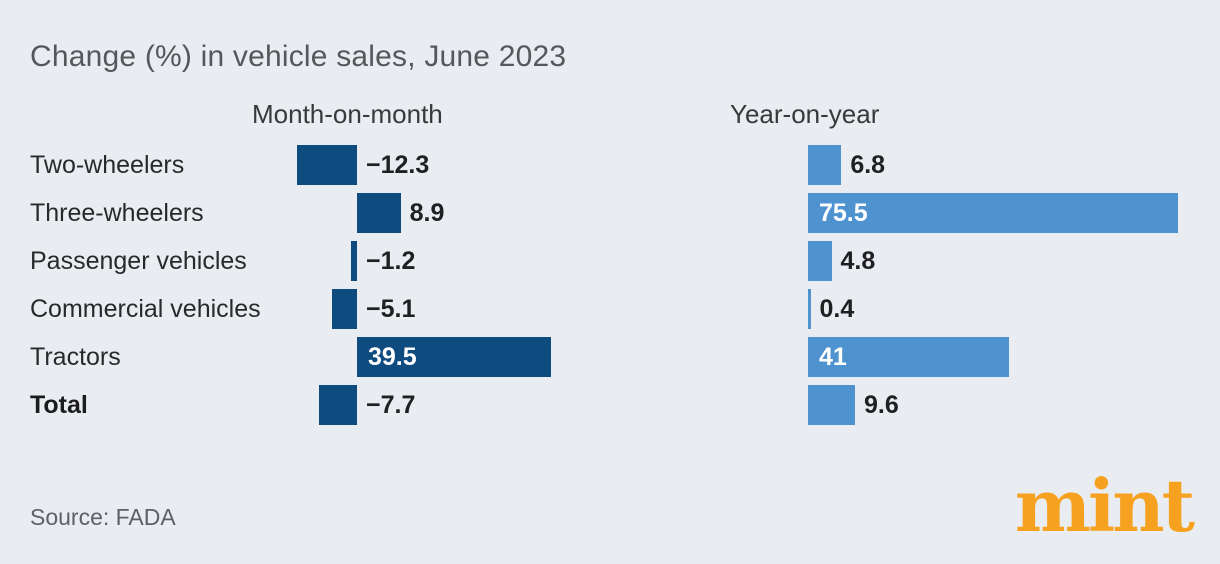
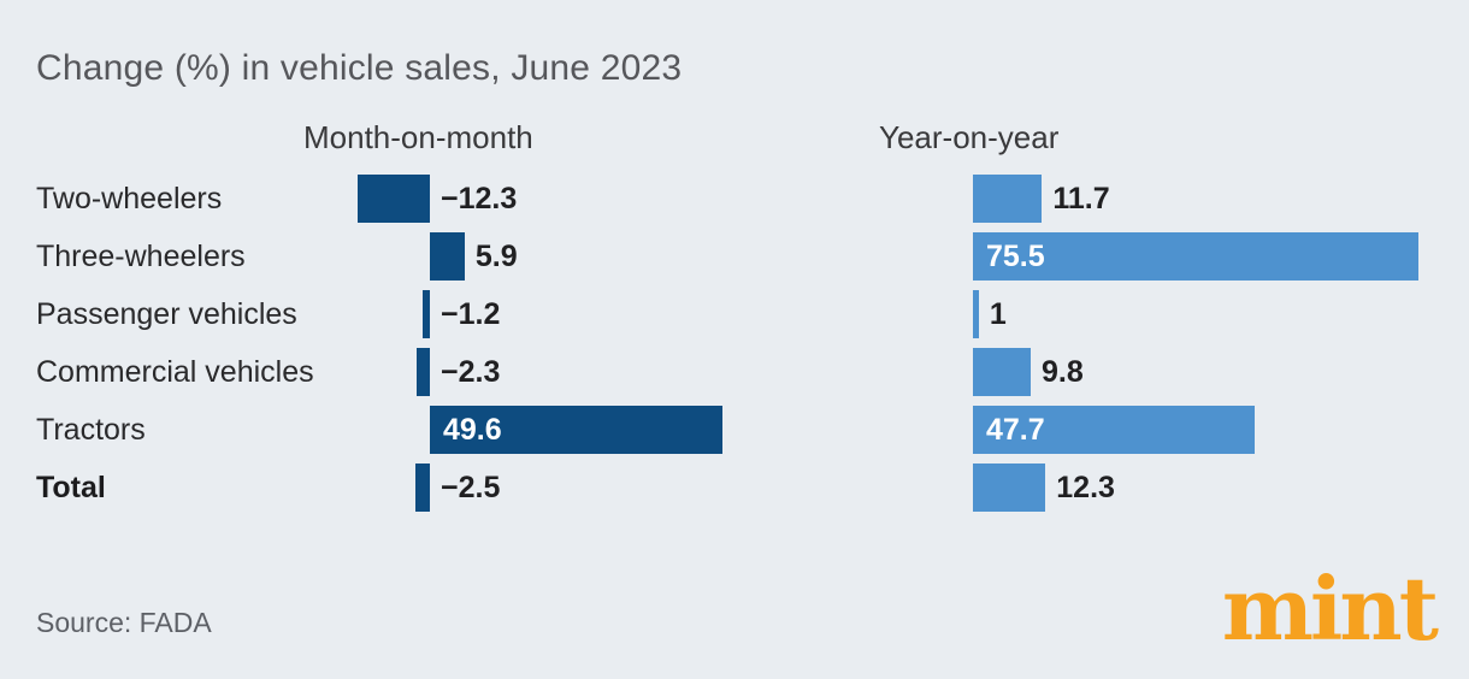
Year-on-year/Two-wheelers: 6.8 -> 11.7
Month-on-month/Three-wheelers: 8.9 -> 5.9
Year-on-year/Passenger vehicles: 4.8 -> 1
Month-on-month/Commercial vehicles: −5.1 -> −2.3
Year-on-year/Commercial vehicles: 0.4 -> 9.8
Month-on-month/Tractors: 39.5 -> 49.6
Year-on-year/Tractors: 41 -> 47.7
Month-on-month/Total: −7.7 -> −2.5
Year-on-year/Total: 9.6 -> 12.3
